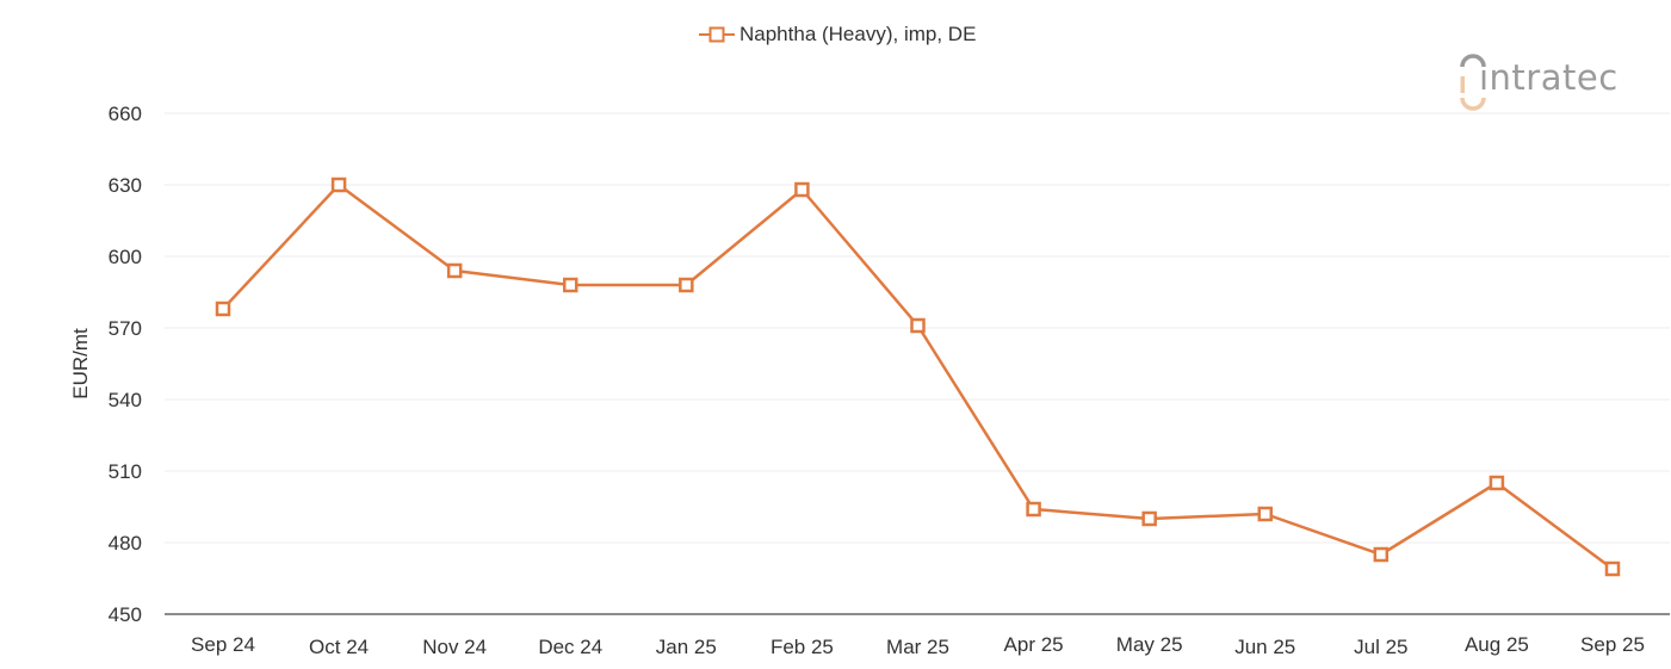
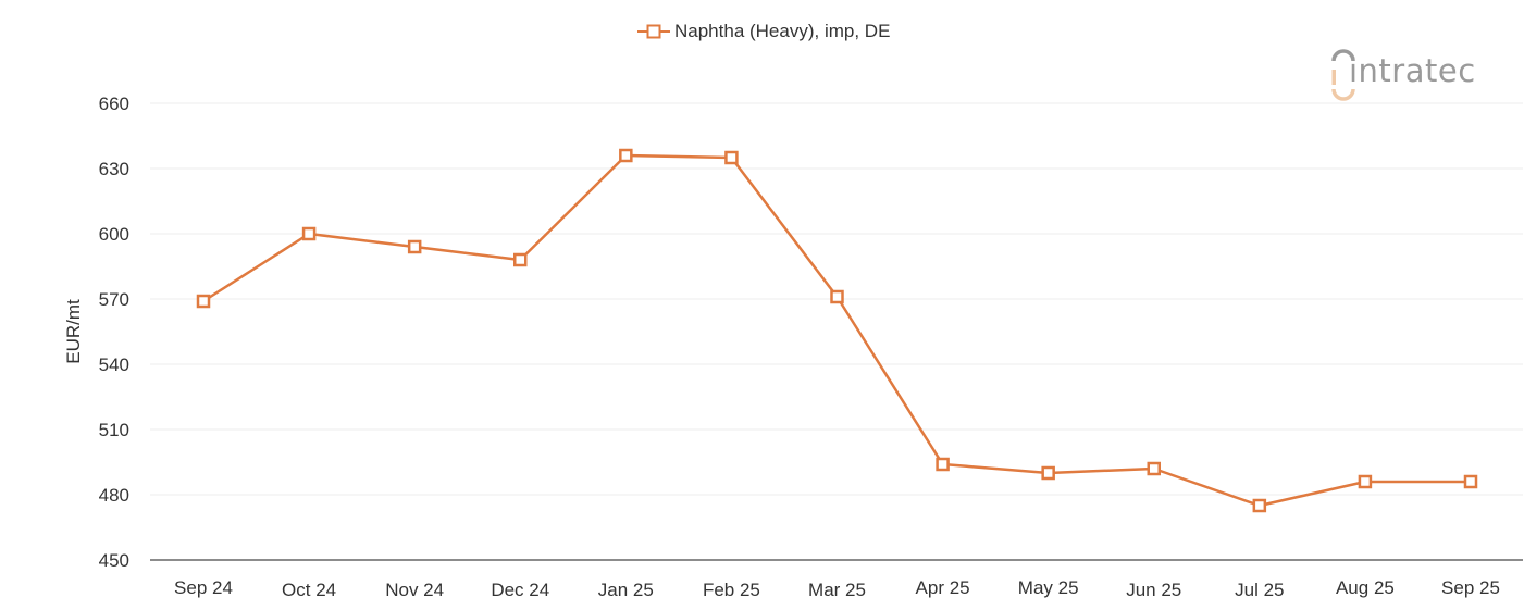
Sep 24: 578 -> 569
Oct 24: 630 -> 600
Jan 25: 588 -> 636
Feb 25: 628 -> 635
Aug 25: 505 -> 486
Sep 25: 469 -> 486
